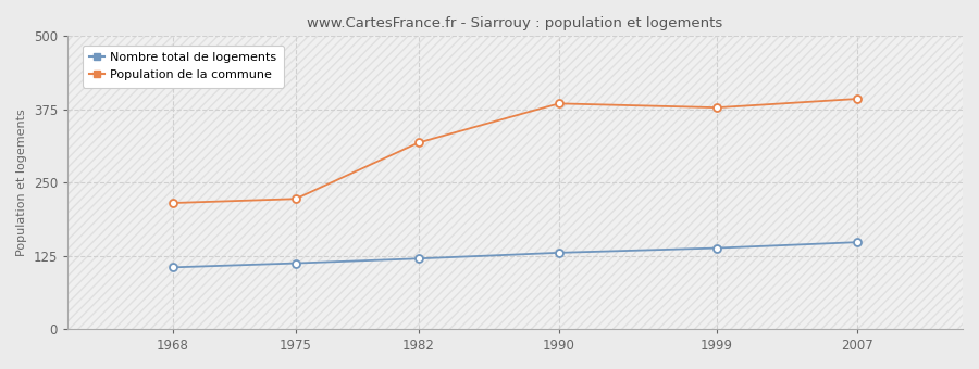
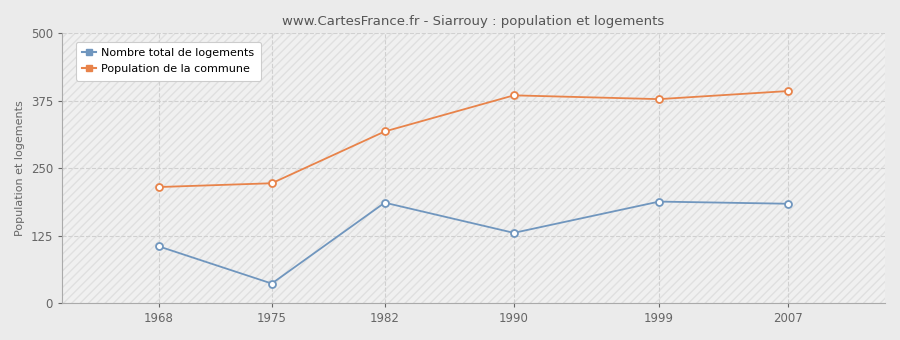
Nombre total de logements/1975: 112 -> 36
Nombre total de logements/1982: 120 -> 186
Nombre total de logements/1999: 138 -> 188
Nombre total de logements/2007: 148 -> 184
